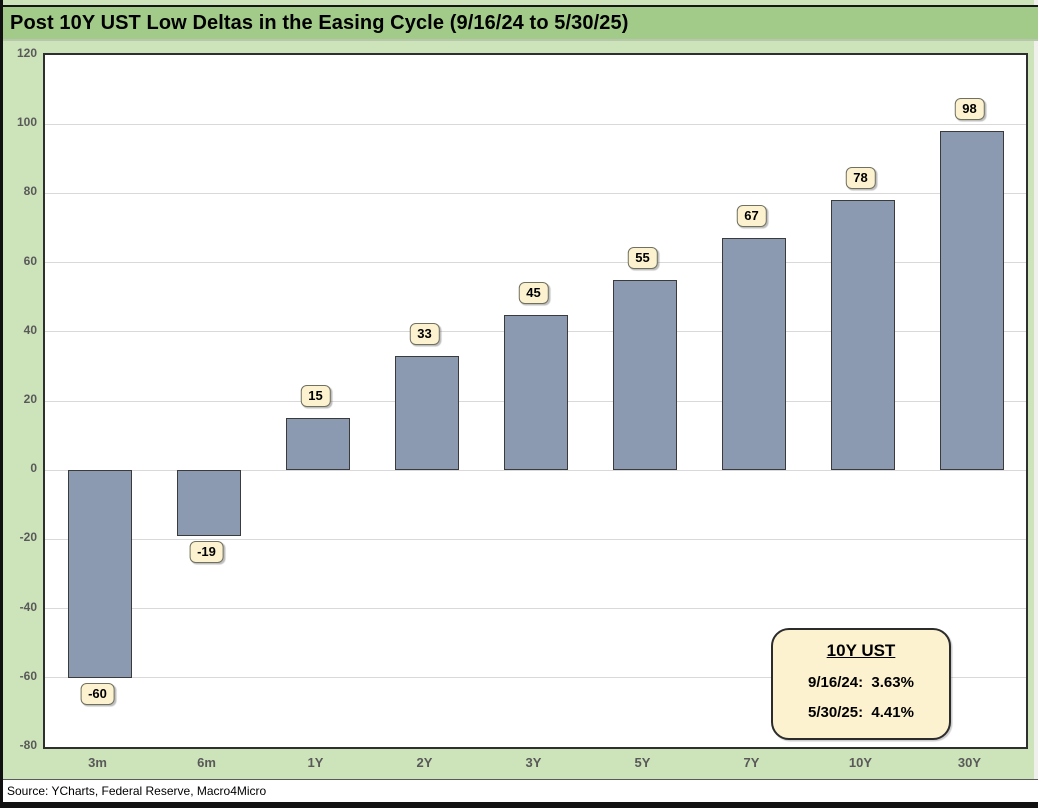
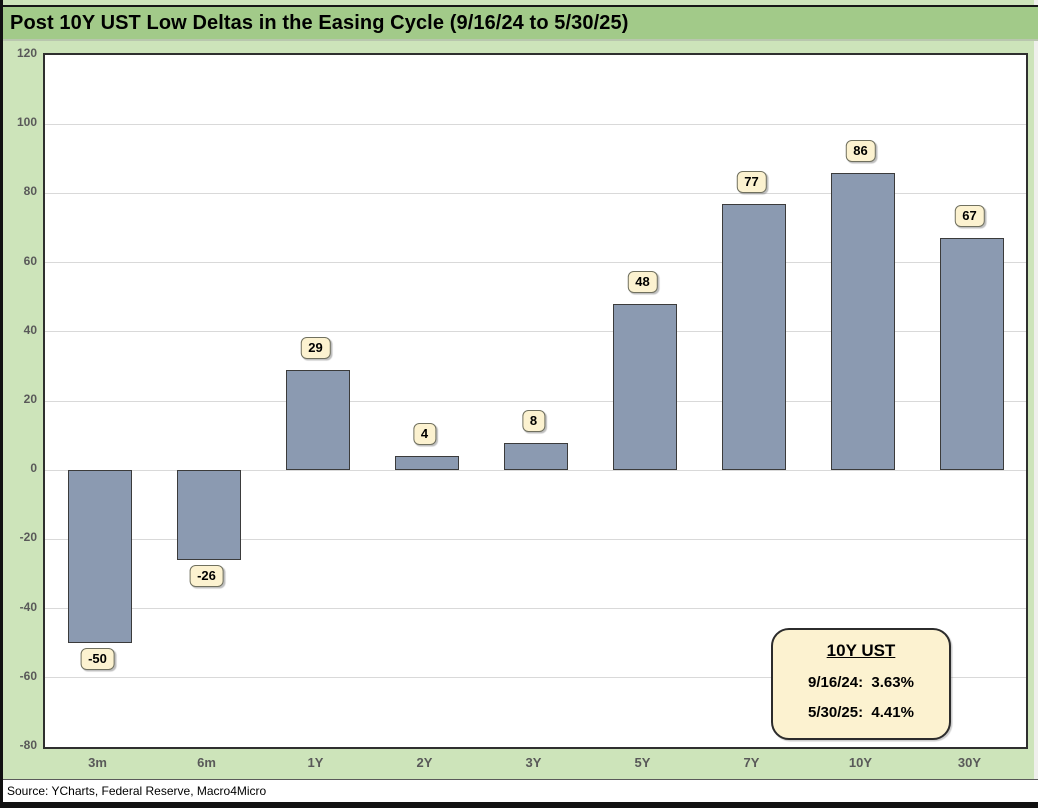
3m: -60 -> -50
6m: -19 -> -26
1Y: 15 -> 29
2Y: 33 -> 4
3Y: 45 -> 8
5Y: 55 -> 48
7Y: 67 -> 77
10Y: 78 -> 86
30Y: 98 -> 67
